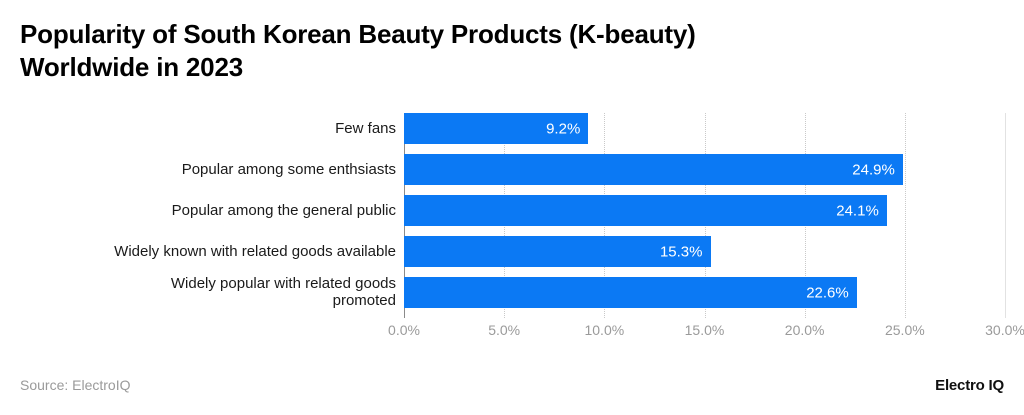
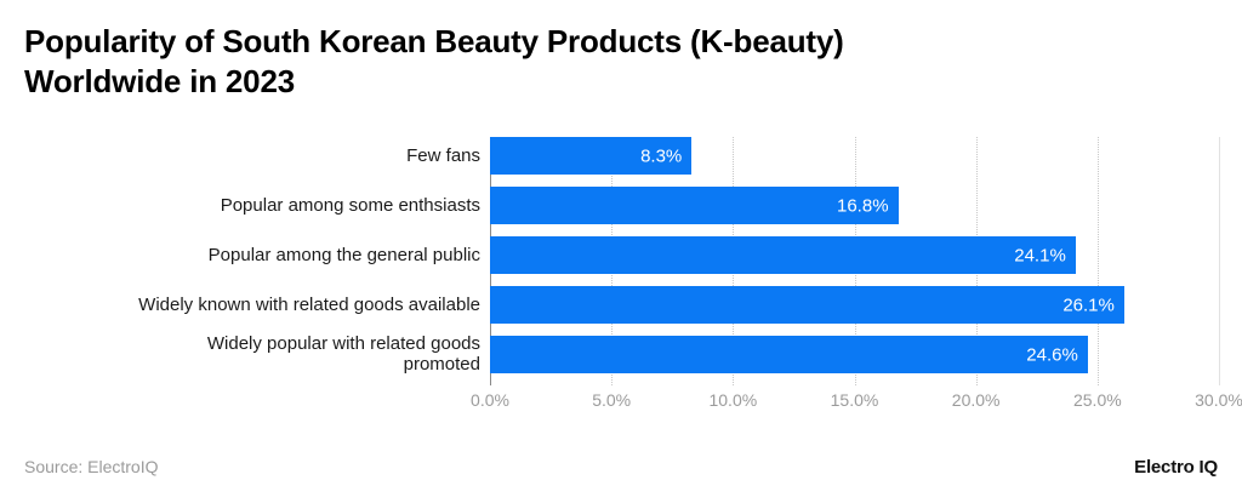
Few fans: 9.2% -> 8.3%
Popular among some enthsiasts: 24.9% -> 16.8%
Widely known with related goods available: 15.3% -> 26.1%
Widely popular with related goods promoted: 22.6% -> 24.6%
